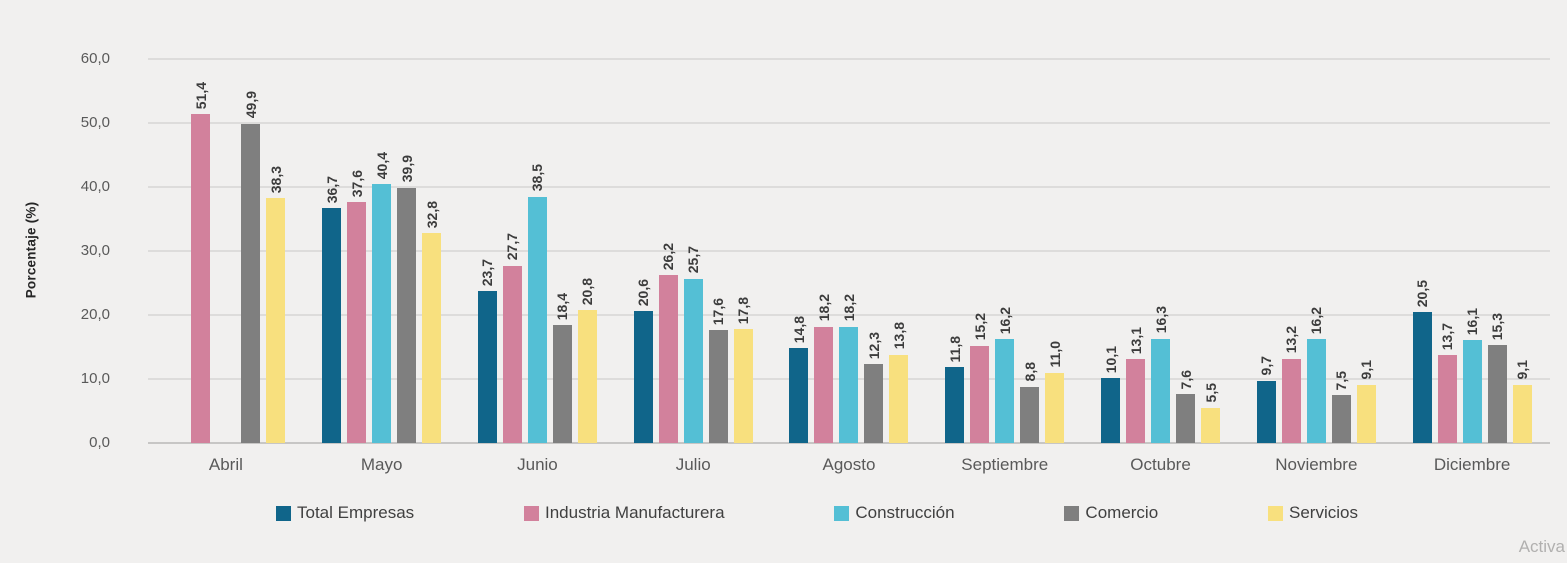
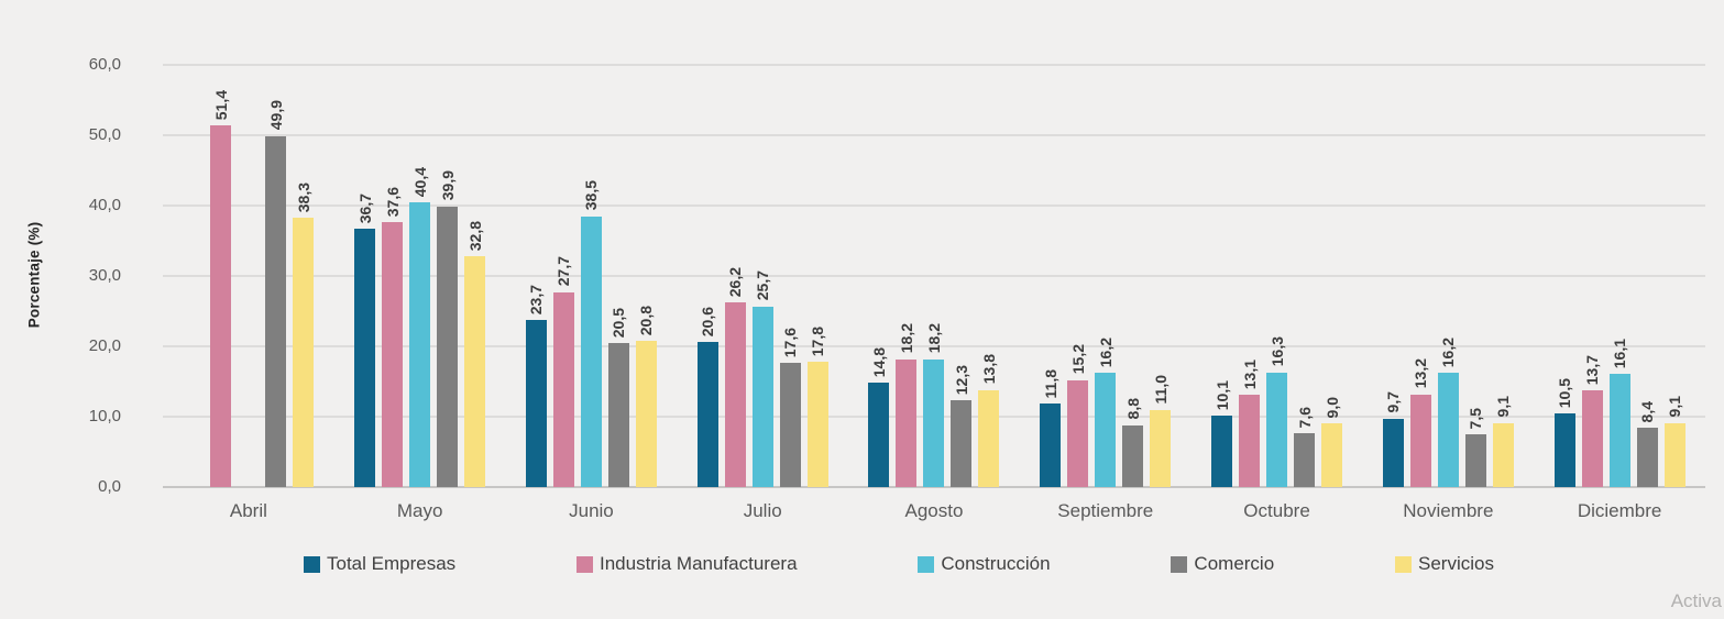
Comercio/Junio: 18,4 -> 20,5
Servicios/Octubre: 5,5 -> 9,0
Total Empresas/Diciembre: 20,5 -> 10,5
Comercio/Diciembre: 15,3 -> 8,4
